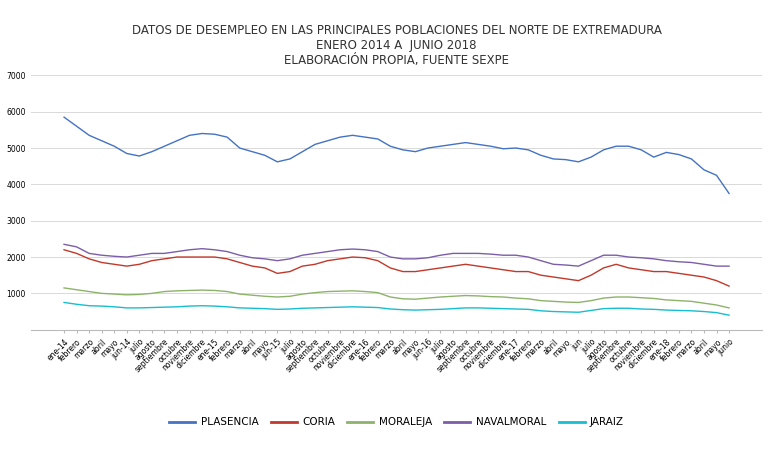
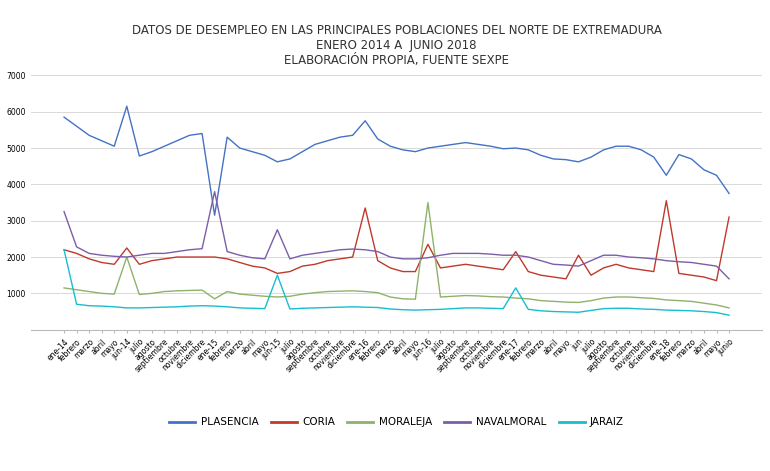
NAVALMORAL/ene-14: 2350 -> 3250
JARAIZ/ene-14: 750 -> 2200
PLASENCIA/jun-14: 4850 -> 6150
CORIA/jun-14: 1750 -> 2250
MORALEJA/jun-14: 960 -> 2000
PLASENCIA/ene-15: 5380 -> 3150
MORALEJA/ene-15: 1080 -> 850
NAVALMORAL/ene-15: 2200 -> 3800
NAVALMORAL/jun-15: 1900 -> 2750
JARAIZ/jun-15: 560 -> 1500
PLASENCIA/ene-16: 5300 -> 5750
CORIA/ene-16: 1980 -> 3350
CORIA/jun-16: 1650 -> 2350
MORALEJA/jun-16: 870 -> 3500
CORIA/ene-17: 1600 -> 2150
JARAIZ/ene-17: 570 -> 1150
CORIA/jun: 1350 -> 2050
PLASENCIA/ene-18: 4880 -> 4250
CORIA/ene-18: 1600 -> 3550
CORIA/junio: 1200 -> 3100
NAVALMORAL/junio: 1750 -> 1400
